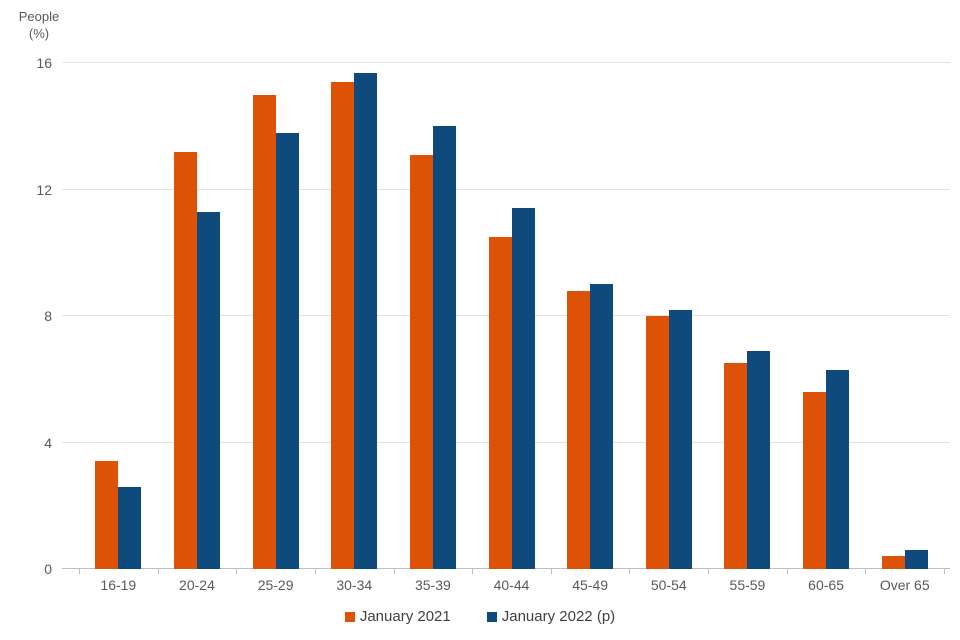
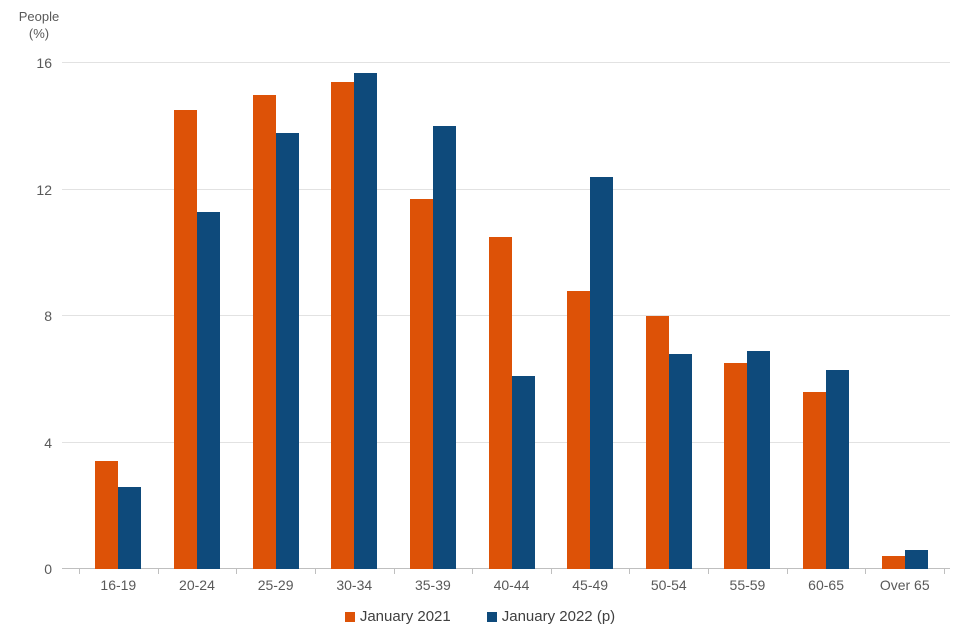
January 2021/20-24: 13.2 -> 14.5
January 2021/35-39: 13.1 -> 11.7
January 2022 (p)/40-44: 11.4 -> 6.1
January 2022 (p)/45-49: 9.0 -> 12.4
January 2022 (p)/50-54: 8.2 -> 6.8
